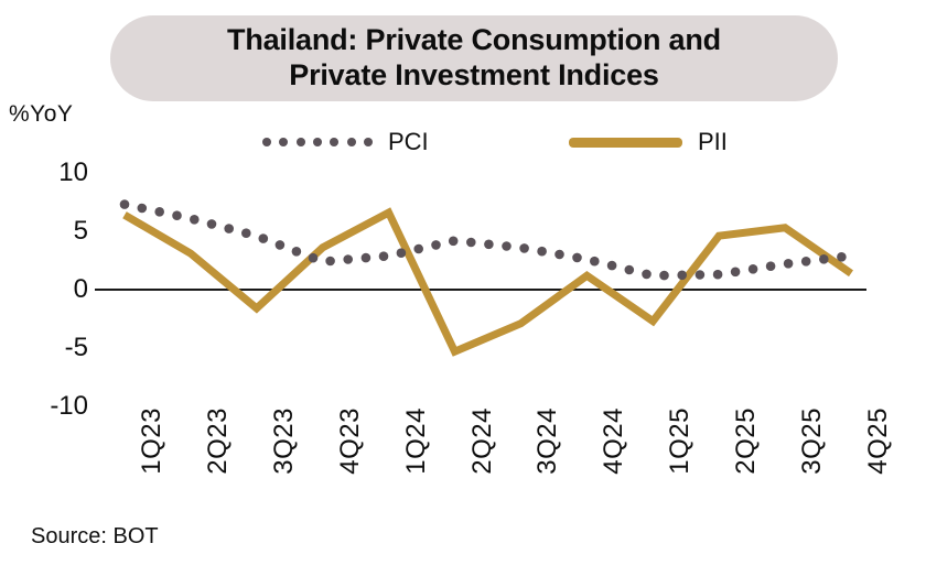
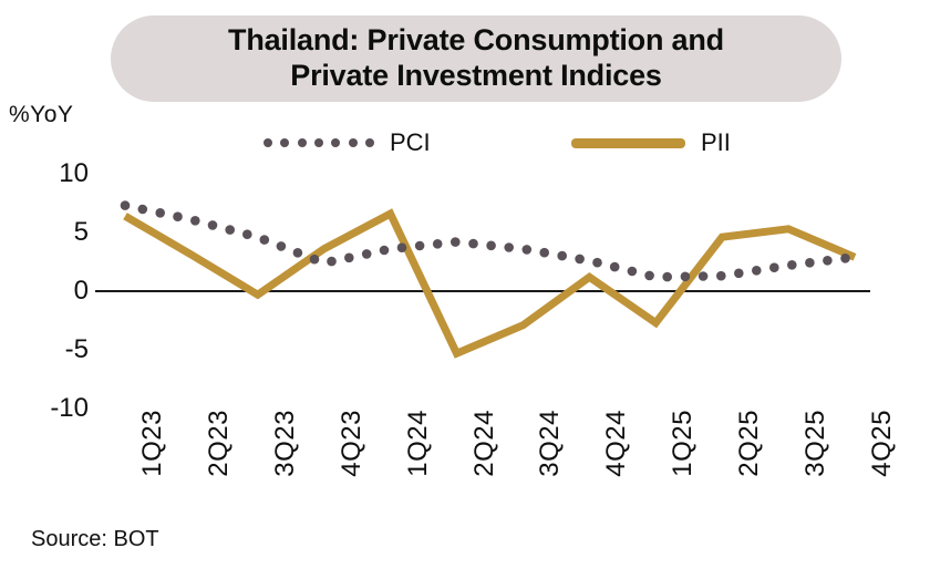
PII/3Q23: -1.6 -> -0.3
PCI/1Q24: 2.9 -> 3.6
PII/4Q25: 1.4 -> 2.9
